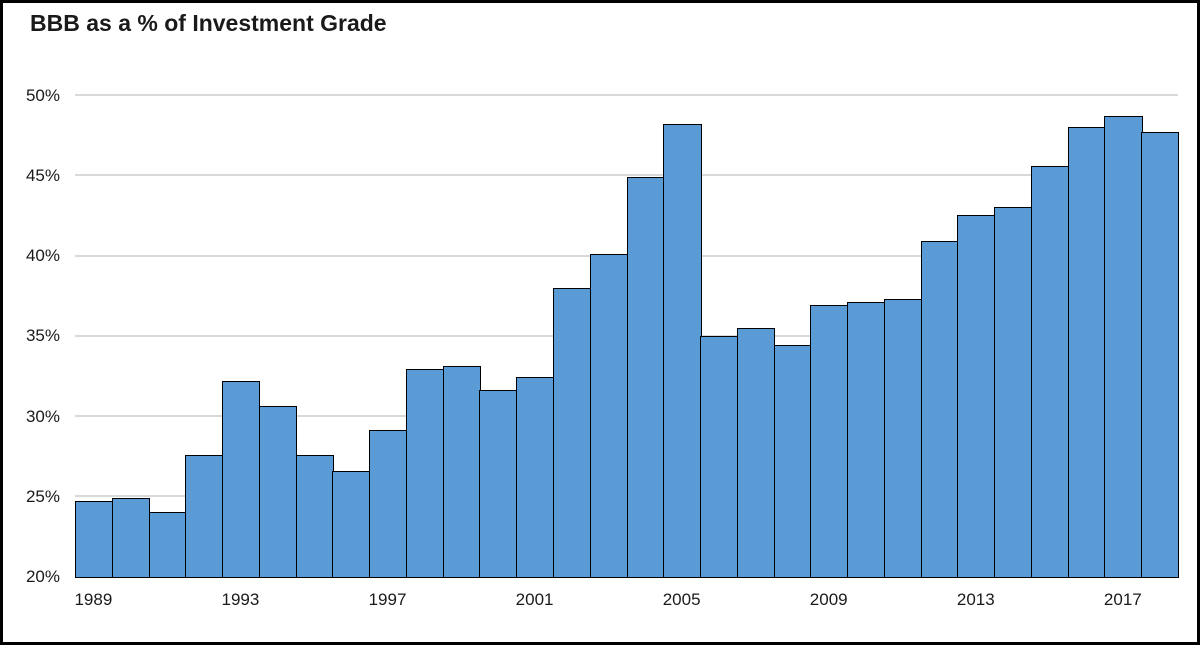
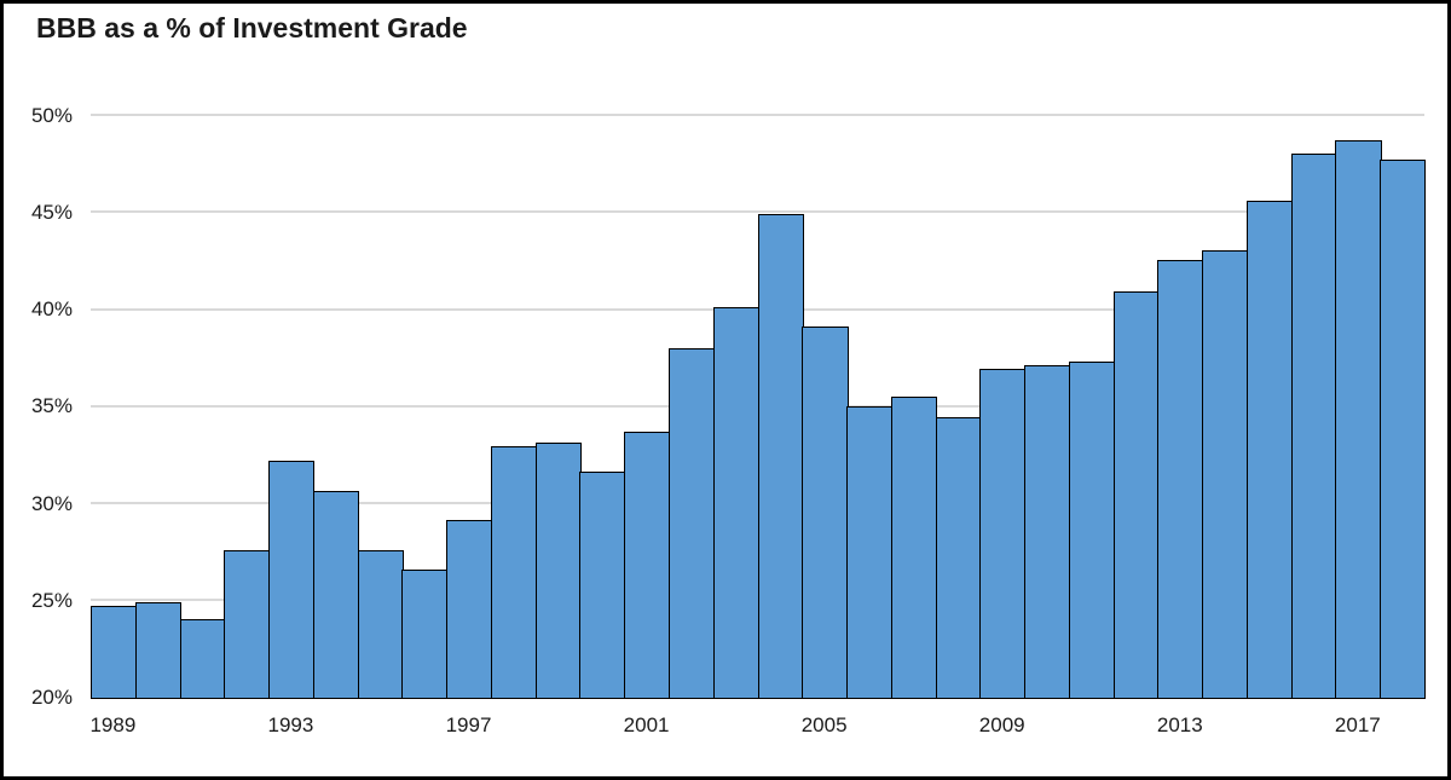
2001: 32.4% -> 33.7%
2005: 48.2% -> 39.1%
